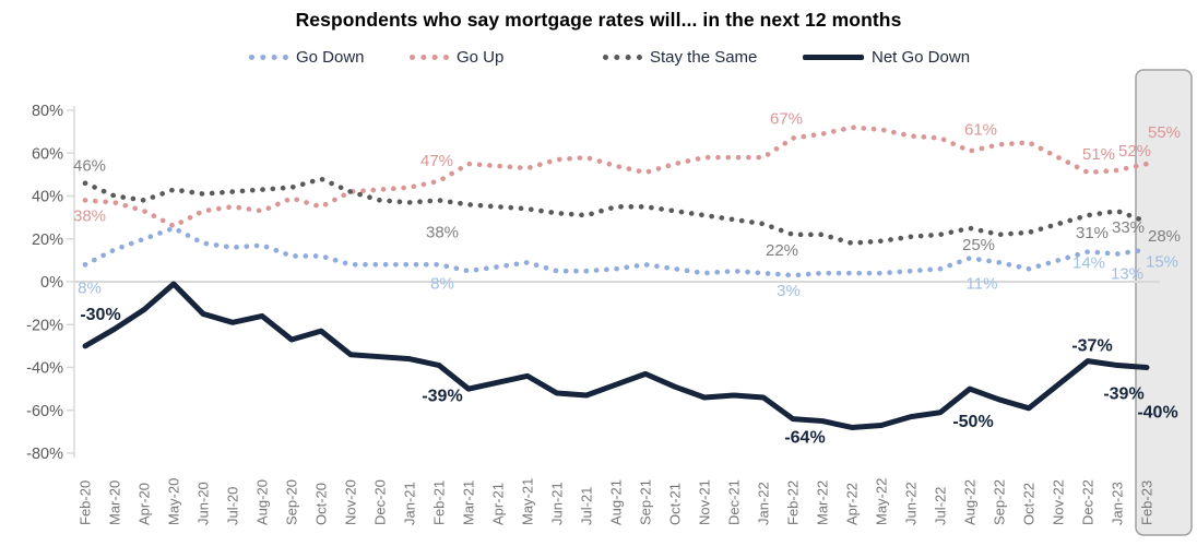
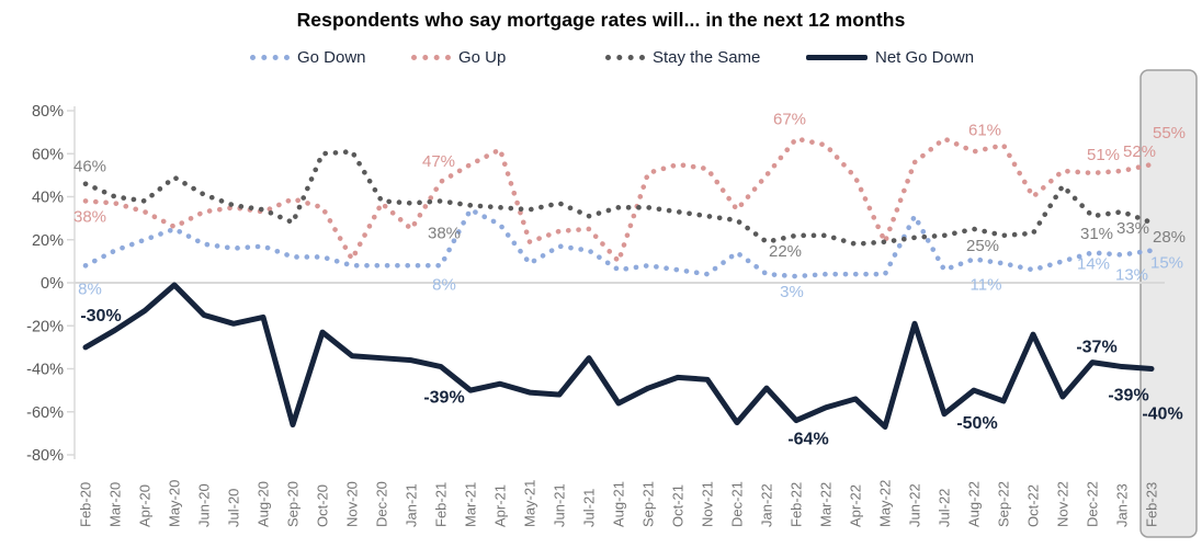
Stay the Same/May-20: 43% -> 49%
Stay the Same/Jul-20: 42% -> 36%
Stay the Same/Aug-20: 43% -> 34%
Stay the Same/Sep-20: 44% -> 28%
Net Go Down/Sep-20: -27% -> -66%
Stay the Same/Oct-20: 48% -> 60%
Go Up/Nov-20: 42% -> 11%
Stay the Same/Nov-20: 42% -> 61%
Go Up/Dec-20: 43% -> 37%
Go Up/Jan-21: 44% -> 25%
Go Down/Mar-21: 5% -> 34%
Go Down/Apr-21: 7% -> 27%
Go Up/Apr-21: 54% -> 62%
Go Up/May-21: 53% -> 19%
Net Go Down/May-21: -44% -> -51%
Go Down/Jun-21: 5% -> 17%
Go Up/Jun-21: 57% -> 24%
Stay the Same/Jun-21: 32% -> 37%
Go Down/Jul-21: 5% -> 15%
Go Up/Jul-21: 58% -> 25%
Net Go Down/Jul-21: -53% -> -35%
Go Up/Aug-21: 54% -> 10%
Net Go Down/Aug-21: -48% -> -56%
Net Go Down/Sep-21: -43% -> -49%
Net Go Down/Oct-21: -49% -> -44%
Go Up/Nov-21: 58% -> 53%
Net Go Down/Nov-21: -54% -> -45%
Go Down/Dec-21: 5% -> 14%
Go Up/Dec-21: 58% -> 34%
Net Go Down/Dec-21: -53% -> -65%
Go Up/Jan-22: 58% -> 50%
Stay the Same/Jan-22: 27% -> 19%
Net Go Down/Jan-22: -54% -> -49%
Go Up/Mar-22: 69% -> 64%
Net Go Down/Mar-22: -65% -> -58%
Go Up/Apr-22: 72% -> 49%
Net Go Down/Apr-22: -68% -> -54%
Go Up/May-22: 71% -> 19%
Go Down/Jun-22: 5% -> 31%
Go Up/Jun-22: 68% -> 56%
Net Go Down/Jun-22: -63% -> -19%
Go Up/Oct-22: 65% -> 40%
Net Go Down/Oct-22: -59% -> -24%
Go Up/Nov-22: 58% -> 52%
Stay the Same/Nov-22: 27% -> 45%
Net Go Down/Nov-22: -48% -> -53%
